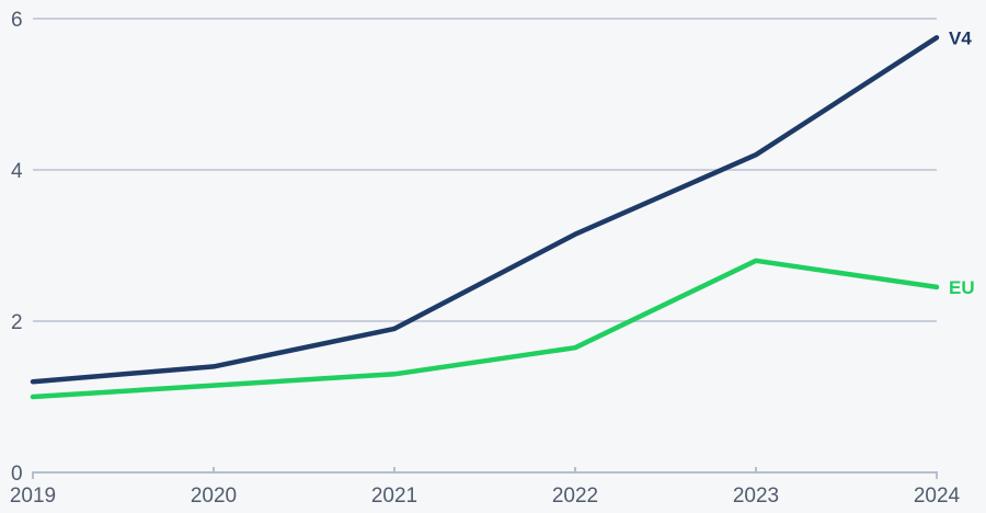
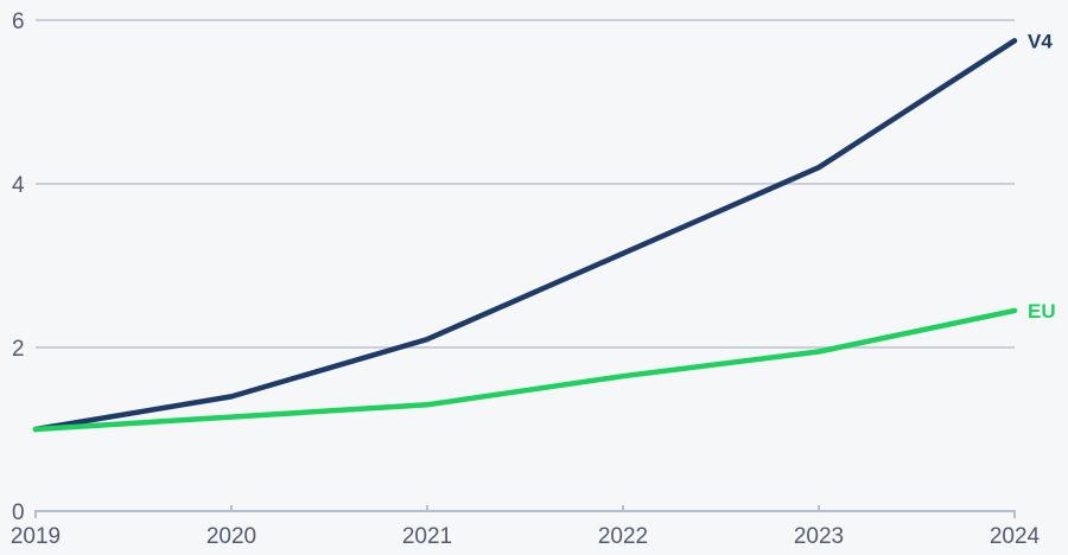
V4/2019: 1.2 -> 1.0
V4/2021: 1.9 -> 2.1
EU/2023: 2.8 -> 1.9
